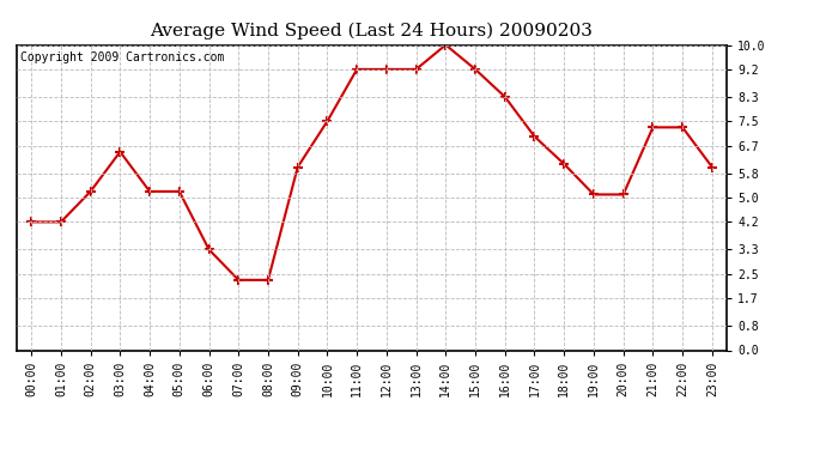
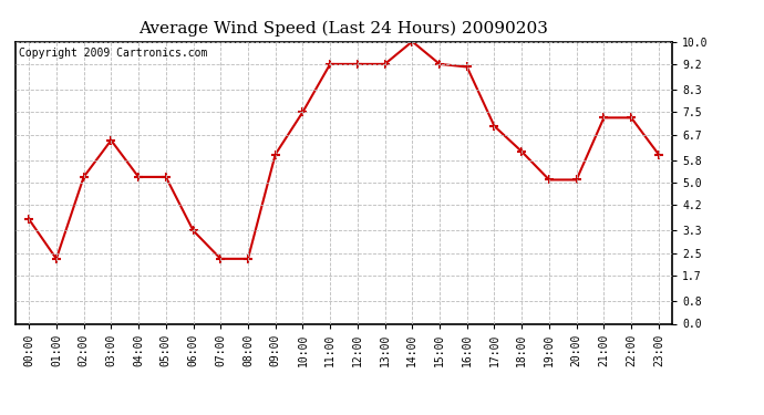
00:00: 4.2 -> 3.7
01:00: 4.2 -> 2.3
16:00: 8.3 -> 9.1
